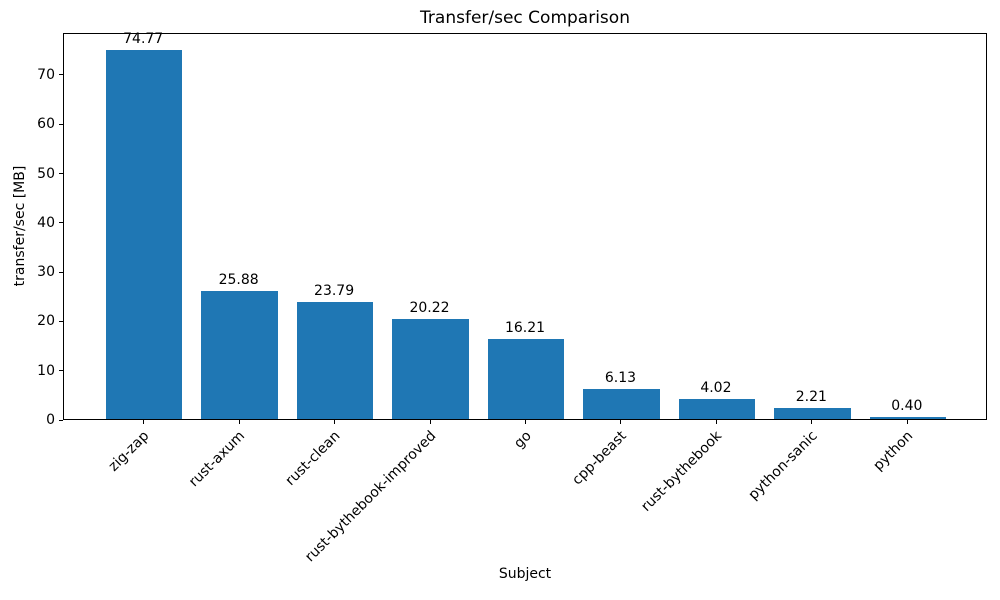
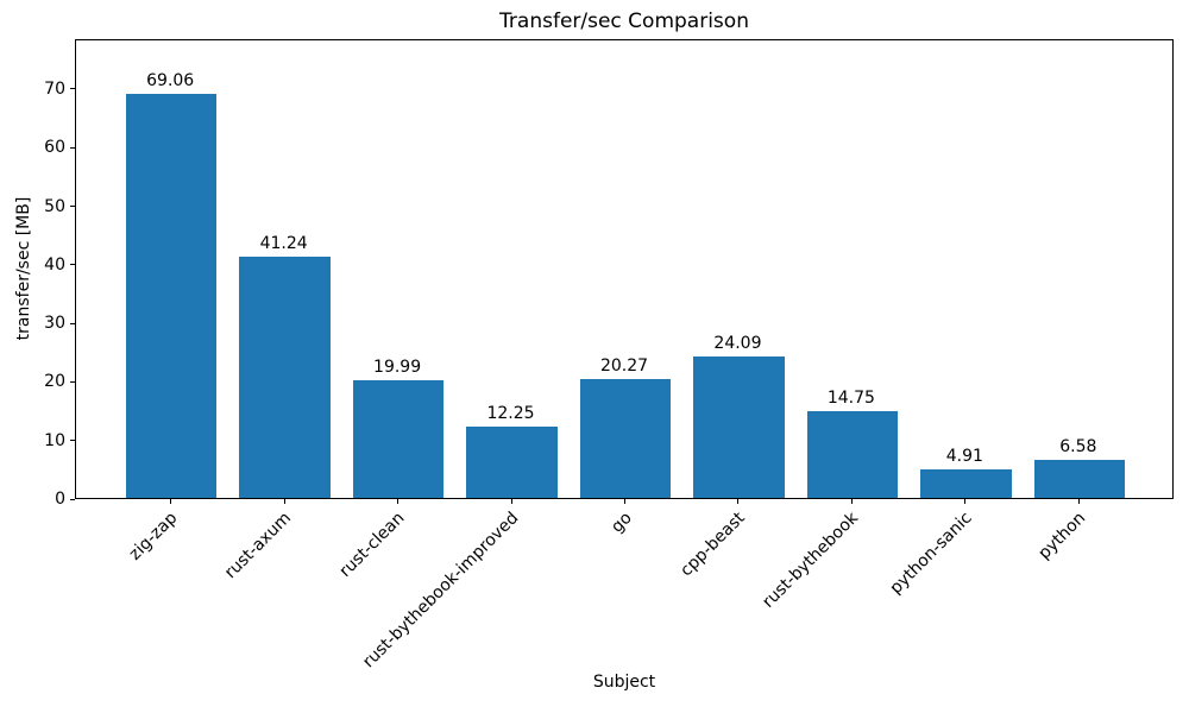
zig-zap: 74.77 -> 69.06
rust-axum: 25.88 -> 41.24
rust-clean: 23.79 -> 19.99
rust-bythebook-improved: 20.22 -> 12.25
go: 16.21 -> 20.27
cpp-beast: 6.13 -> 24.09
rust-bythebook: 4.02 -> 14.75
python-sanic: 2.21 -> 4.91
python: 0.40 -> 6.58
